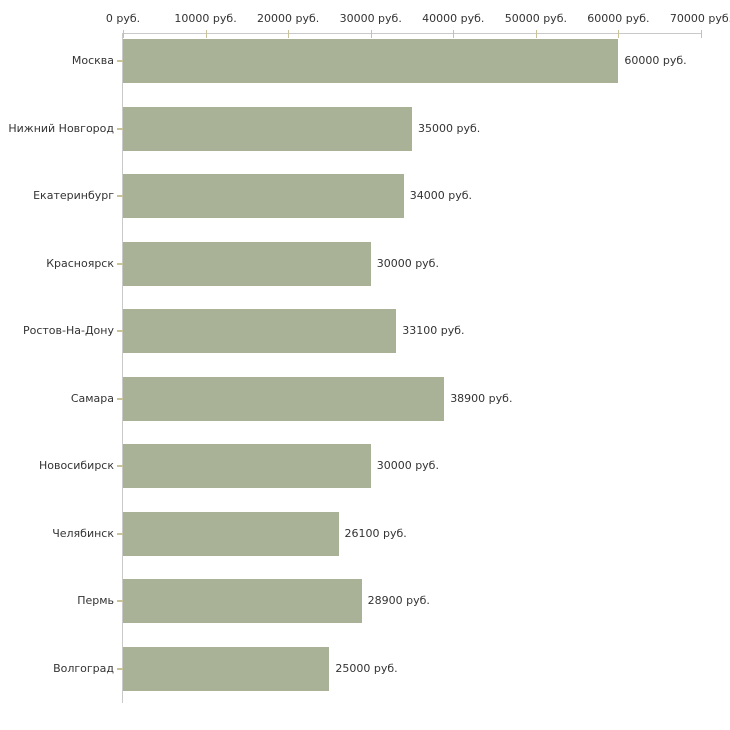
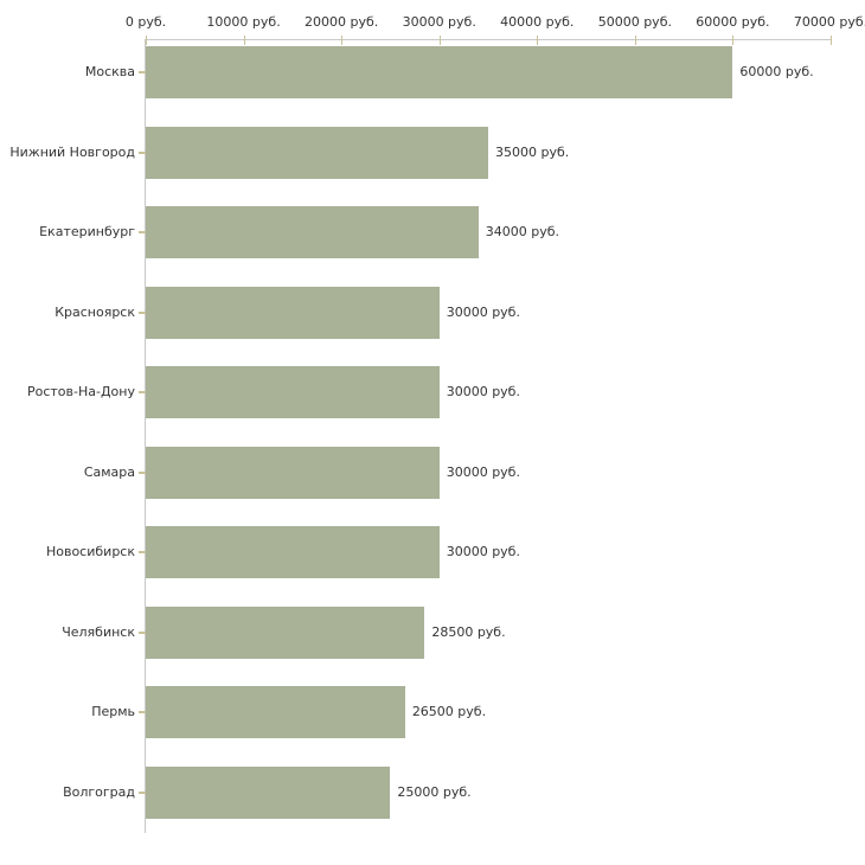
Ростов-На-Дону: 33100 -> 30000
Самара: 38900 -> 30000
Челябинск: 26100 -> 28500
Пермь: 28900 -> 26500
